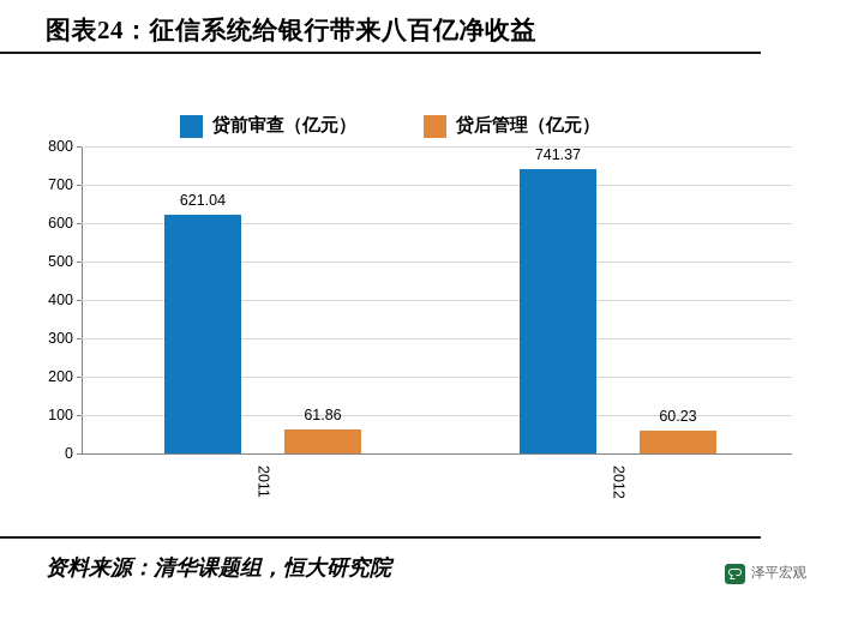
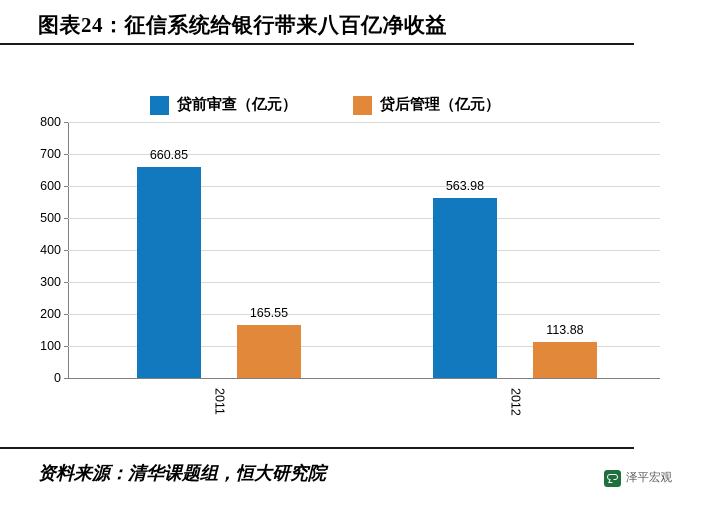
贷前审查（亿元）/2011: 621.04 -> 660.85
贷后管理（亿元）/2011: 61.86 -> 165.55
贷前审查（亿元）/2012: 741.37 -> 563.98
贷后管理（亿元）/2012: 60.23 -> 113.88
